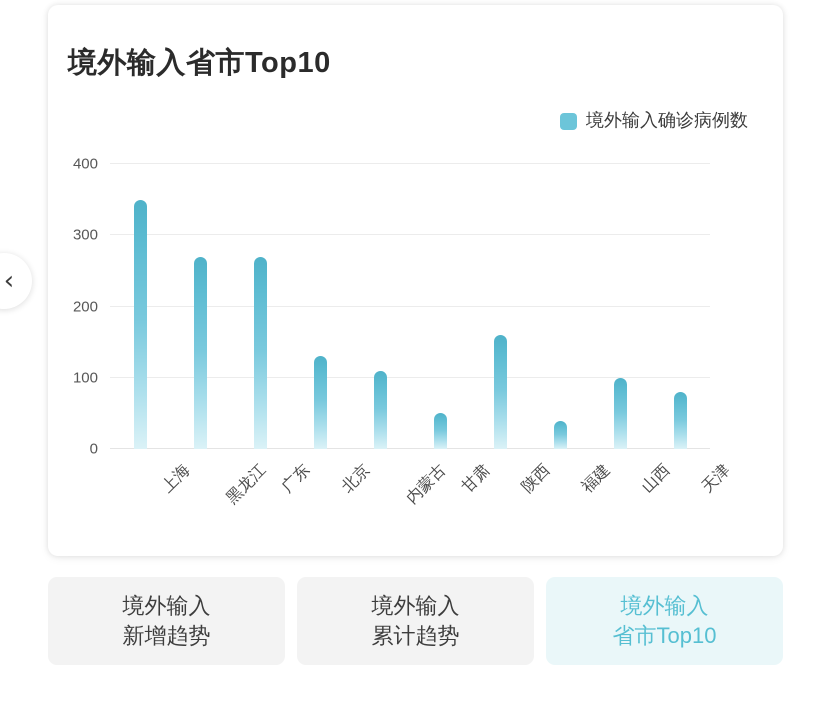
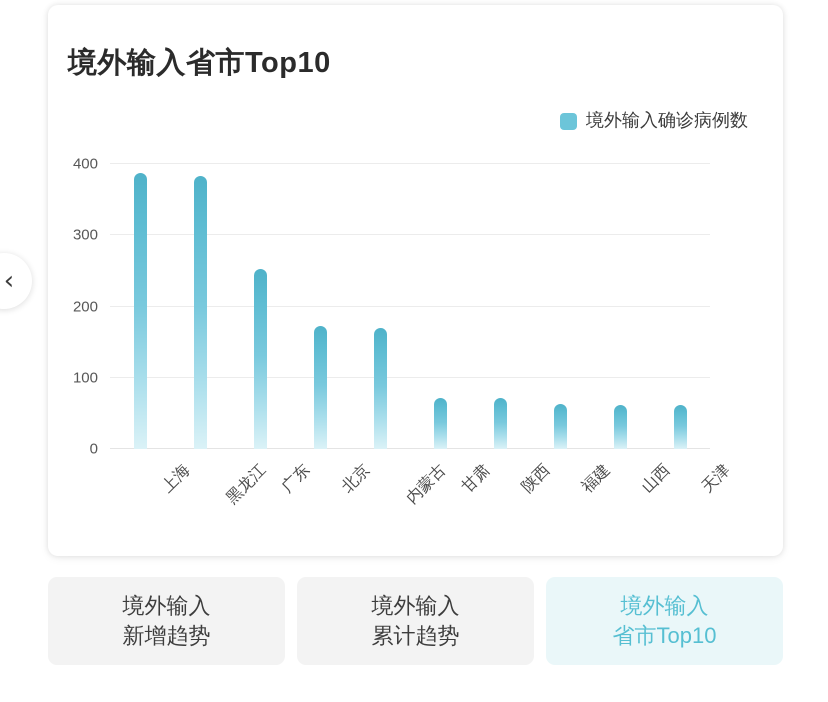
上海: 350 -> 390
黑龙江: 270 -> 380
广东: 270 -> 250
北京: 130 -> 170
内蒙古: 110 -> 170
甘肃: 50 -> 70
陕西: 160 -> 70
福建: 40 -> 60
山西: 100 -> 60
天津: 80 -> 60
